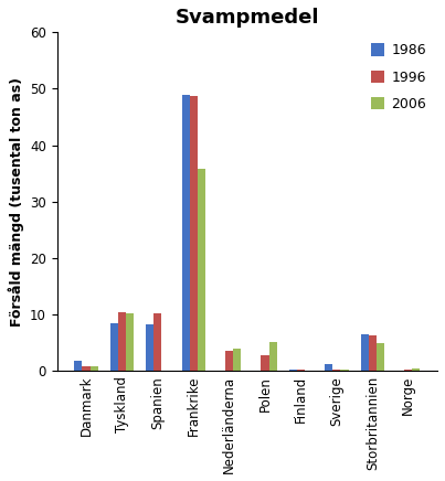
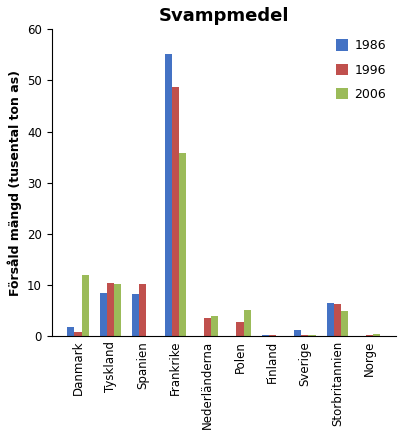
2006/Danmark: 0.7 -> 12.0
1986/Frankrike: 49.0 -> 55.2
